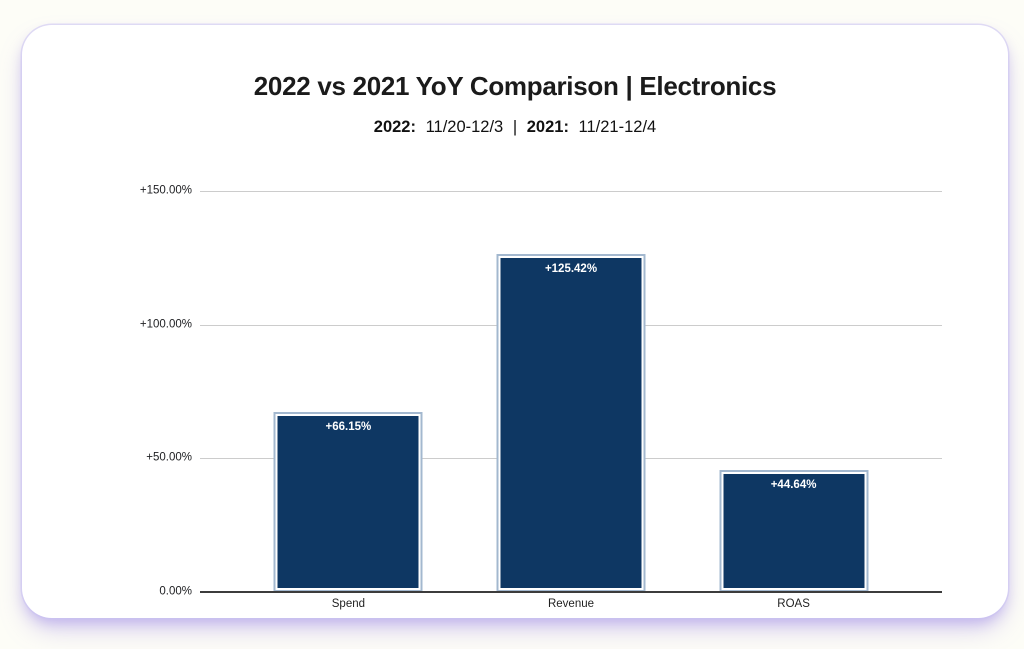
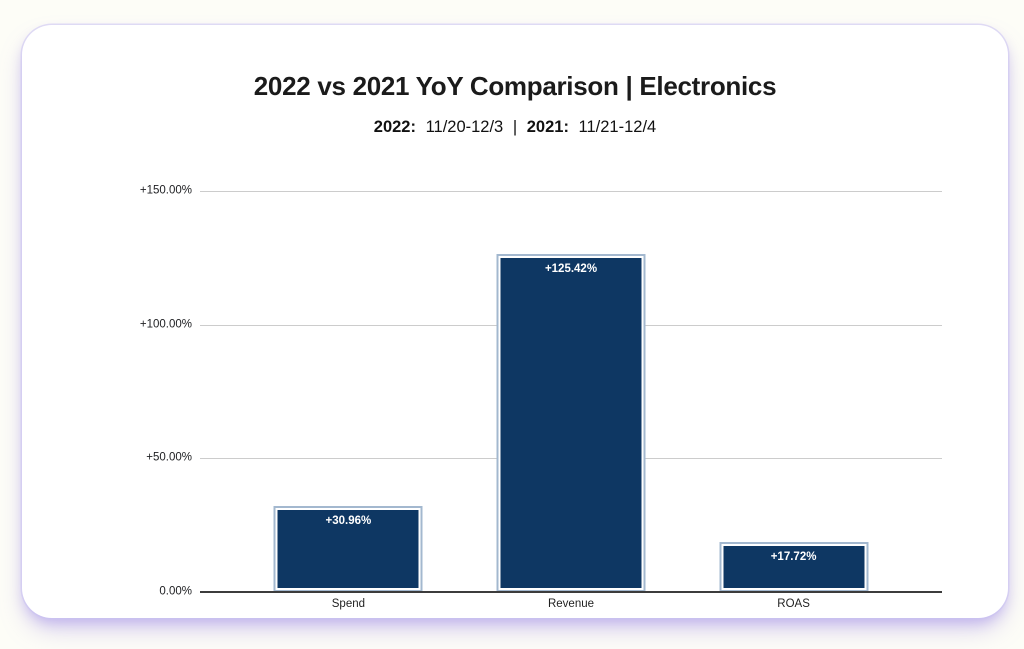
Spend: +66.15% -> +30.96%
ROAS: +44.64% -> +17.72%
